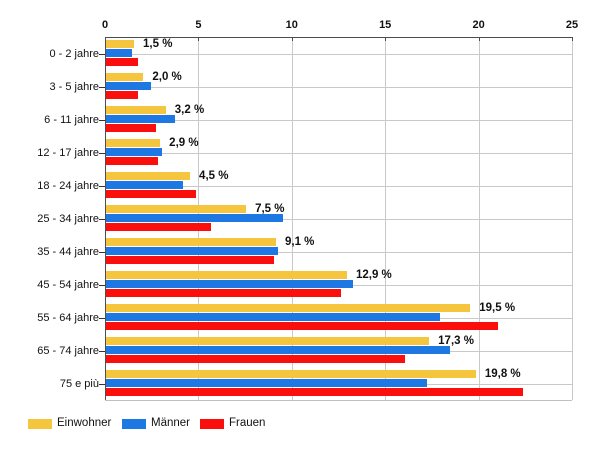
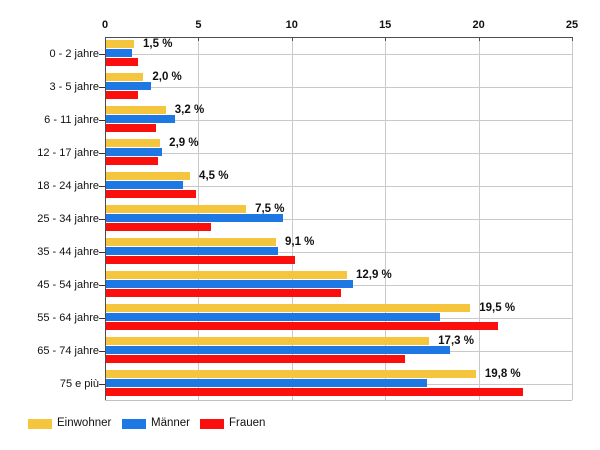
Frauen/35 - 44 jahre: 9.0 -> 10.1
